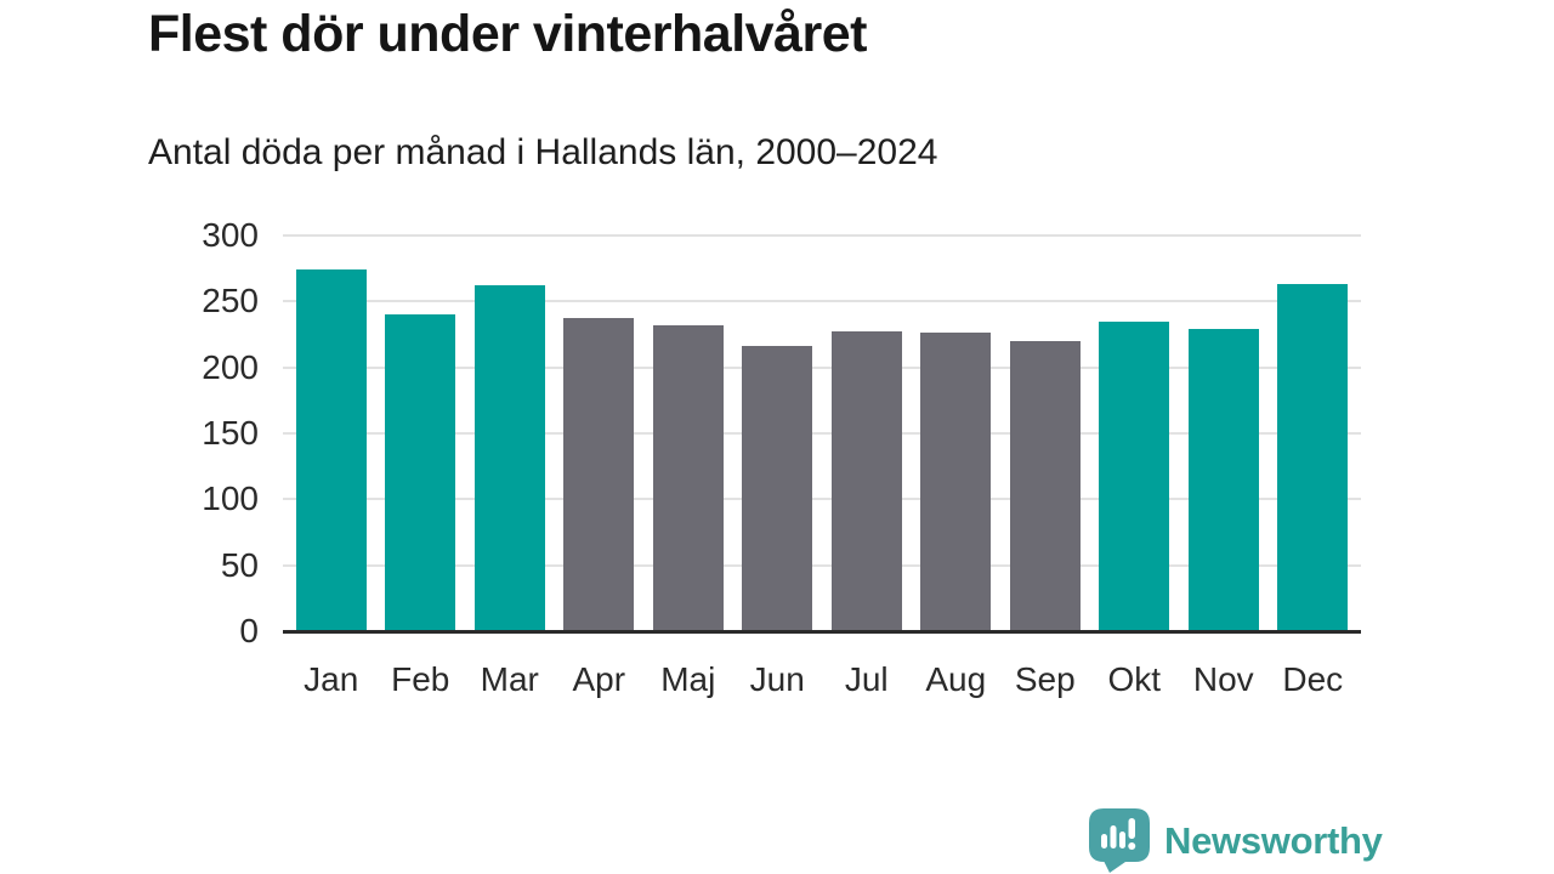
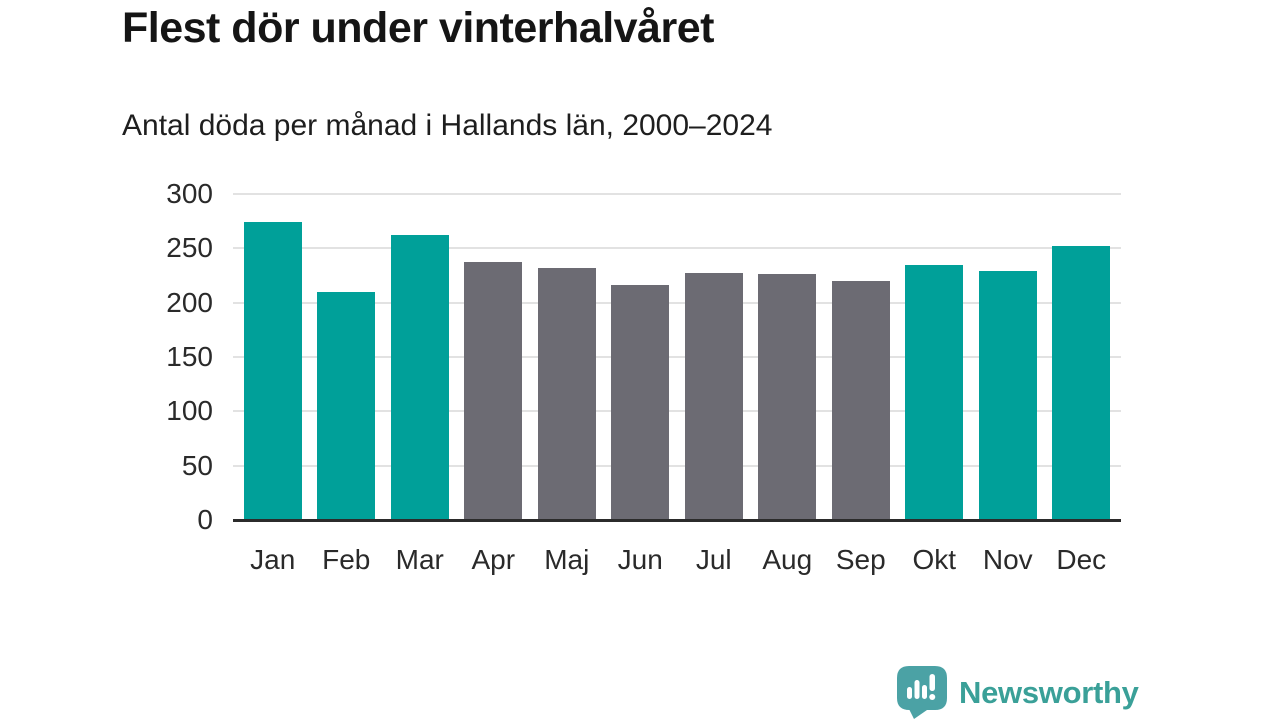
Feb: 240 -> 210
Dec: 263 -> 252
